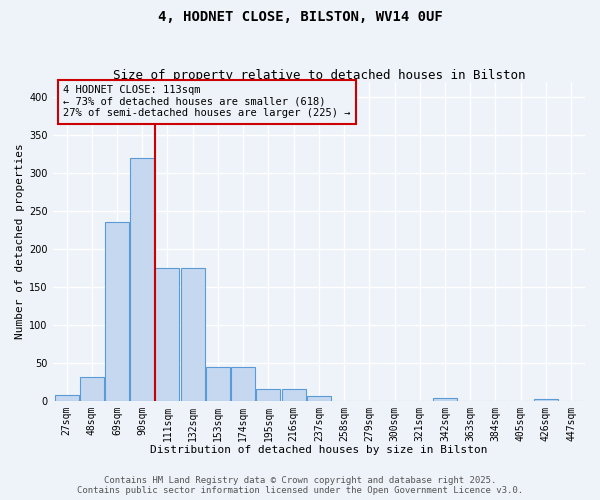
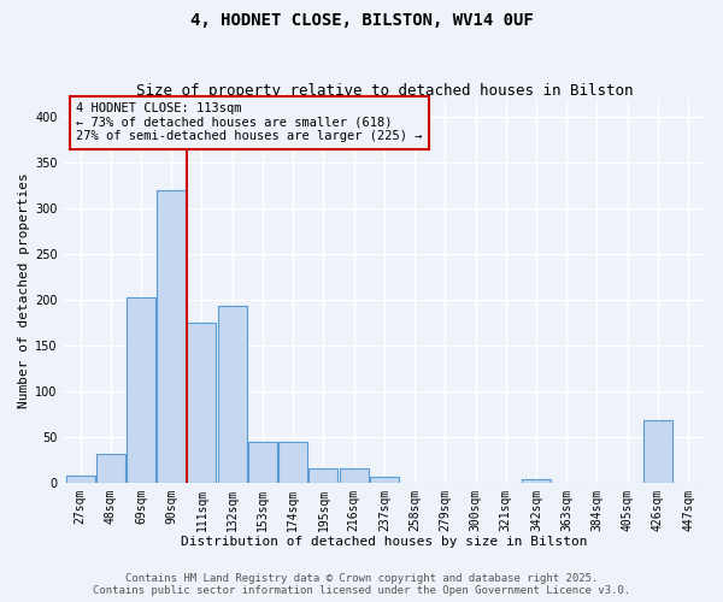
69sqm: 236 -> 202
132sqm: 175 -> 194
426sqm: 2 -> 68
